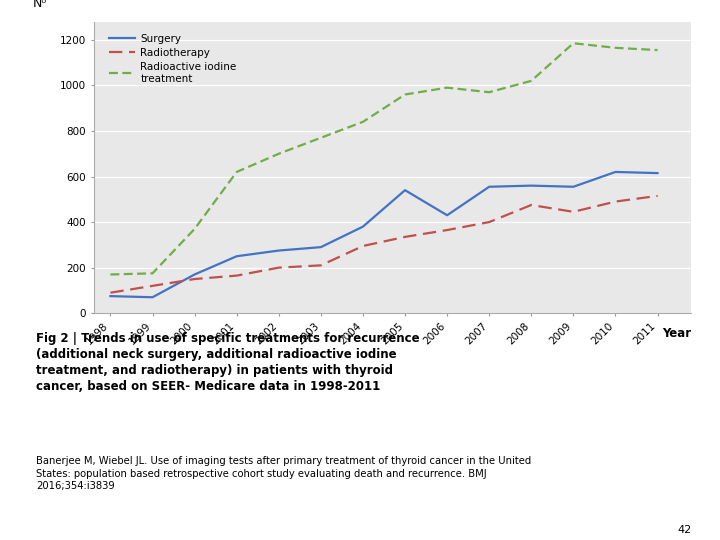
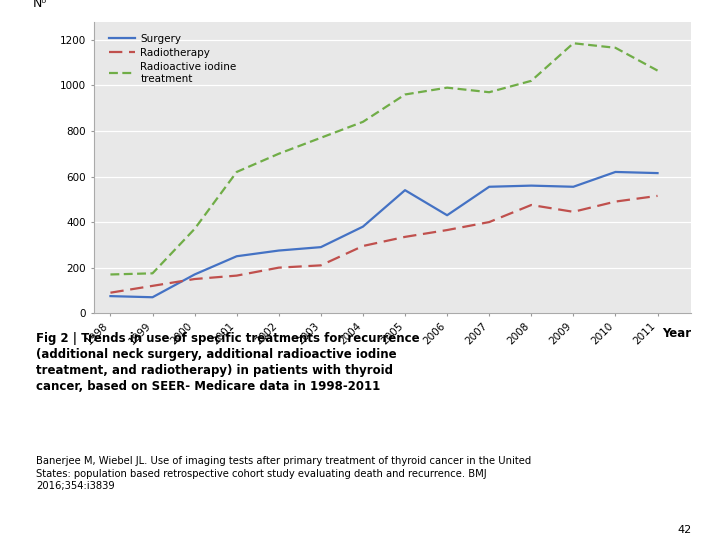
Radioactive iodine treatment/2011: 1155 -> 1065
